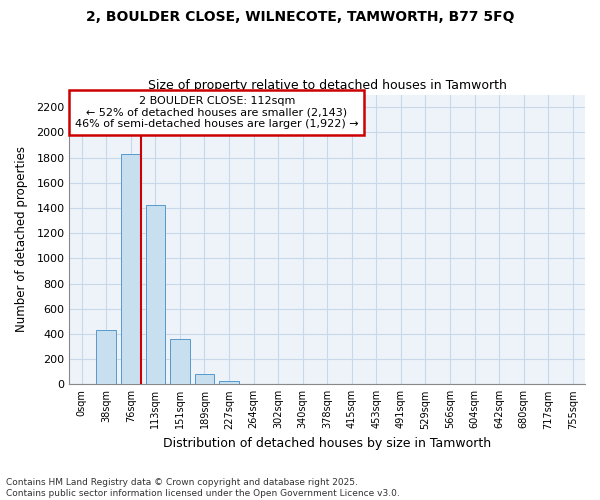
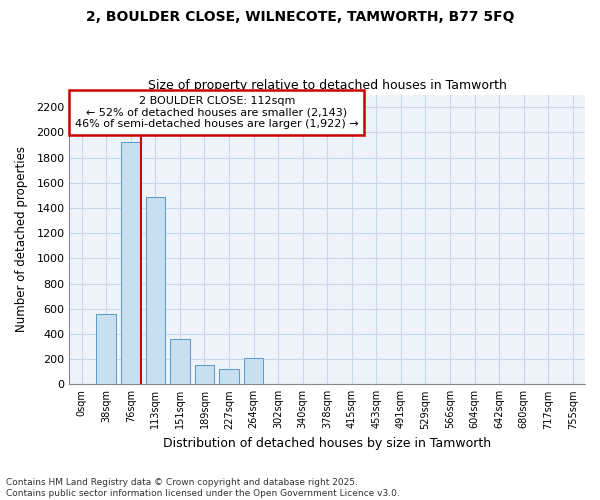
38sqm: 430 -> 560
76sqm: 1830 -> 1920
113sqm: 1420 -> 1490
189sqm: 80 -> 150
227sqm: 20 -> 120
264sqm: 0 -> 210
